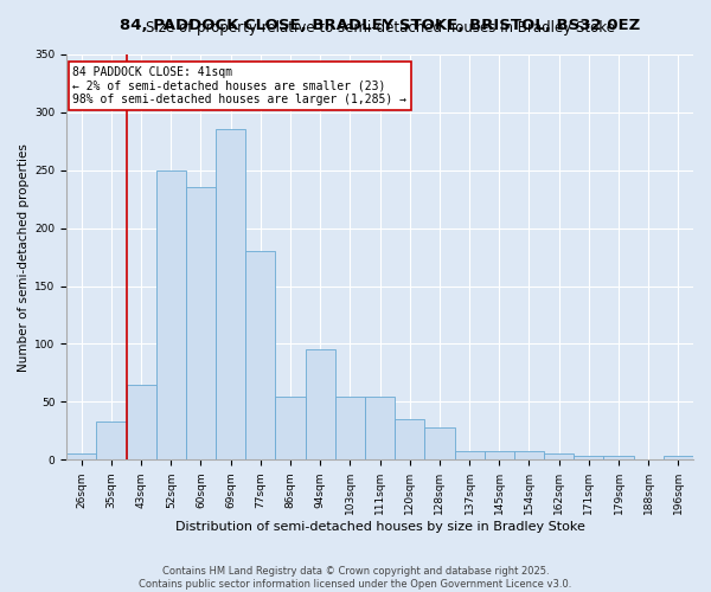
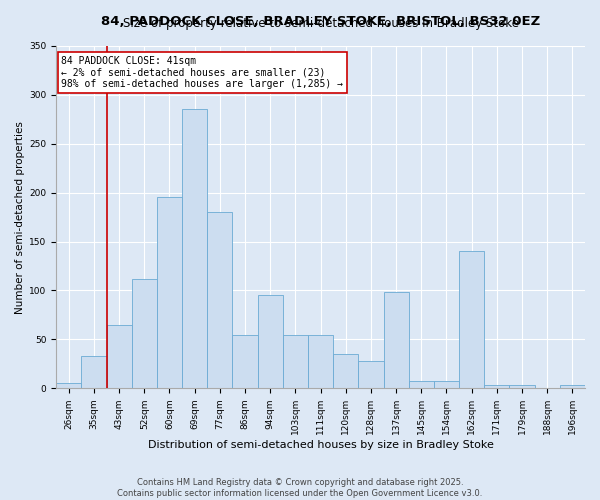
52sqm: 250 -> 112
60sqm: 235 -> 196
137sqm: 8 -> 98
162sqm: 5 -> 140
